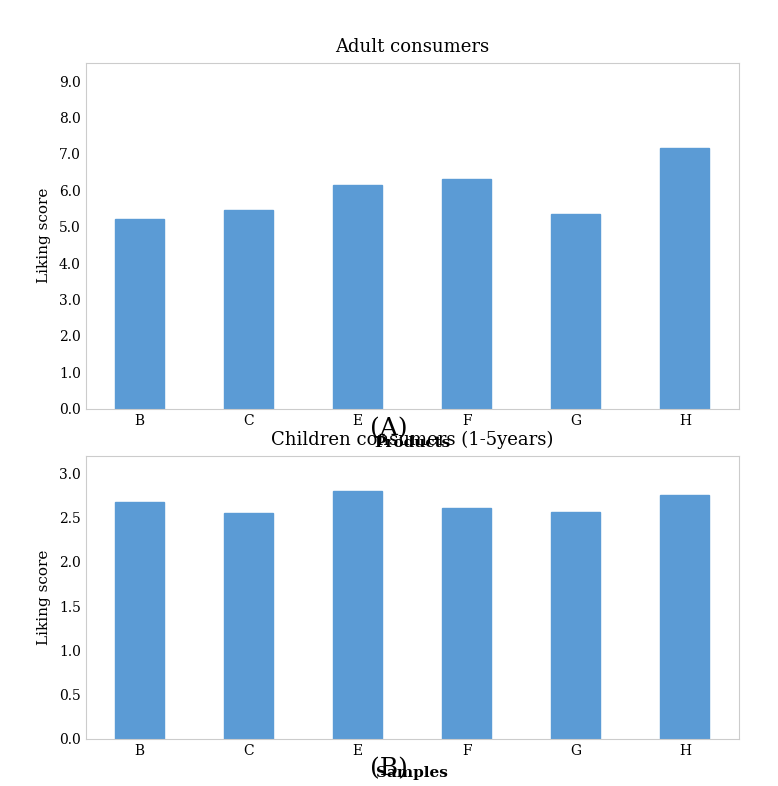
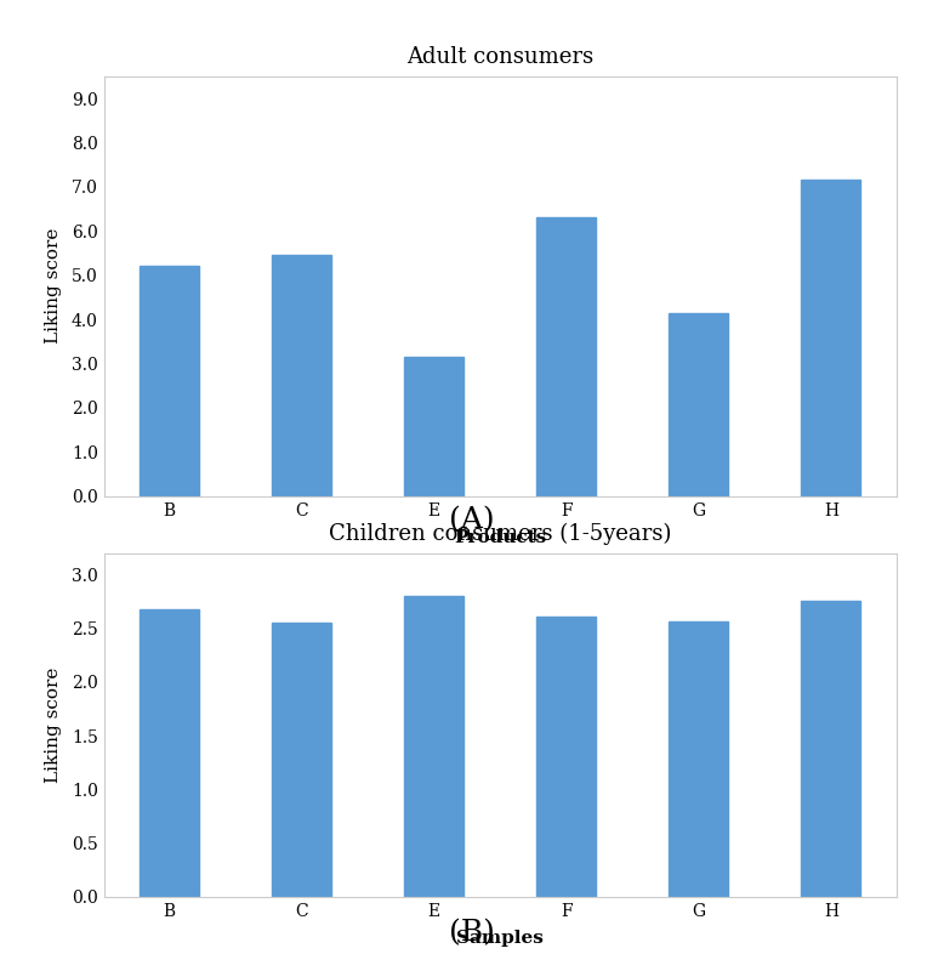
Adult consumers/E: 6.15 -> 3.15
Adult consumers/G: 5.35 -> 4.15
